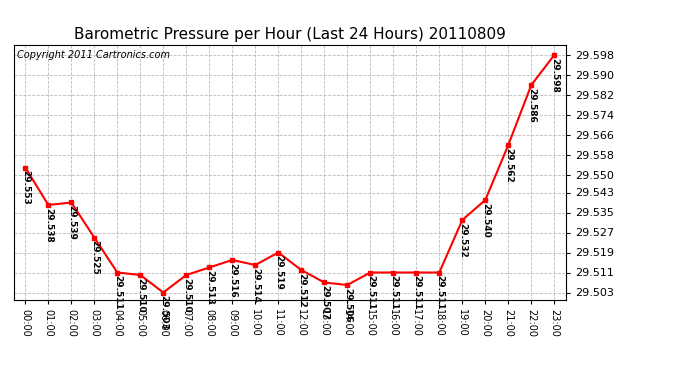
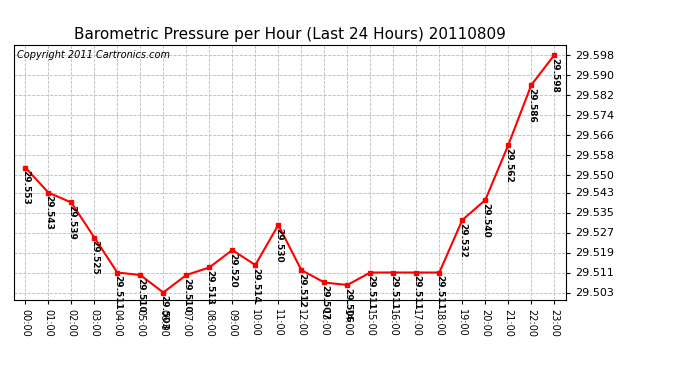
01:00: 29.538 -> 29.543
09:00: 29.516 -> 29.520
11:00: 29.519 -> 29.530
